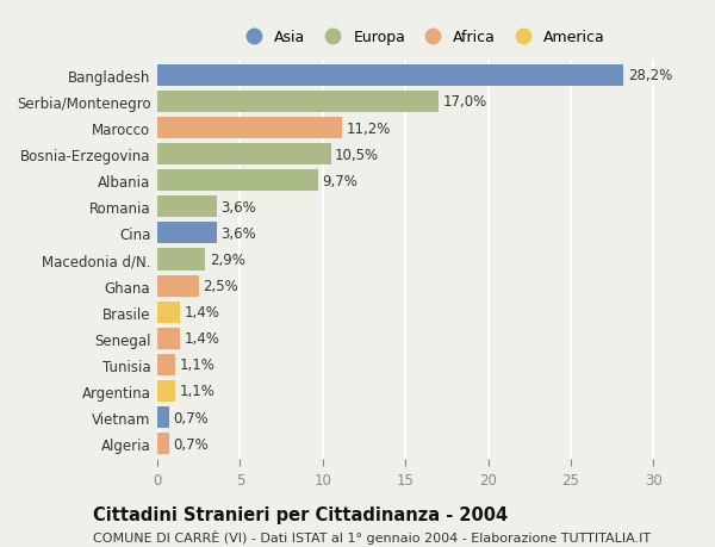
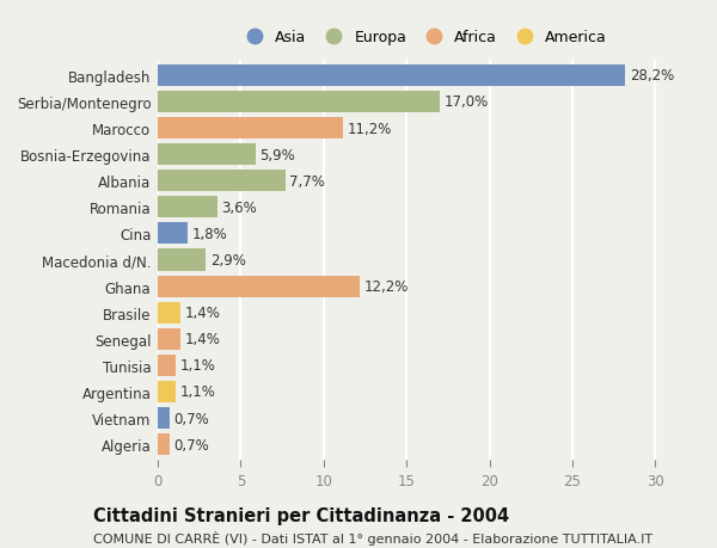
Bosnia-Erzegovina: 10,5% -> 5,9%
Albania: 9,7% -> 7,7%
Cina: 3,6% -> 1,8%
Ghana: 2,5% -> 12,2%
